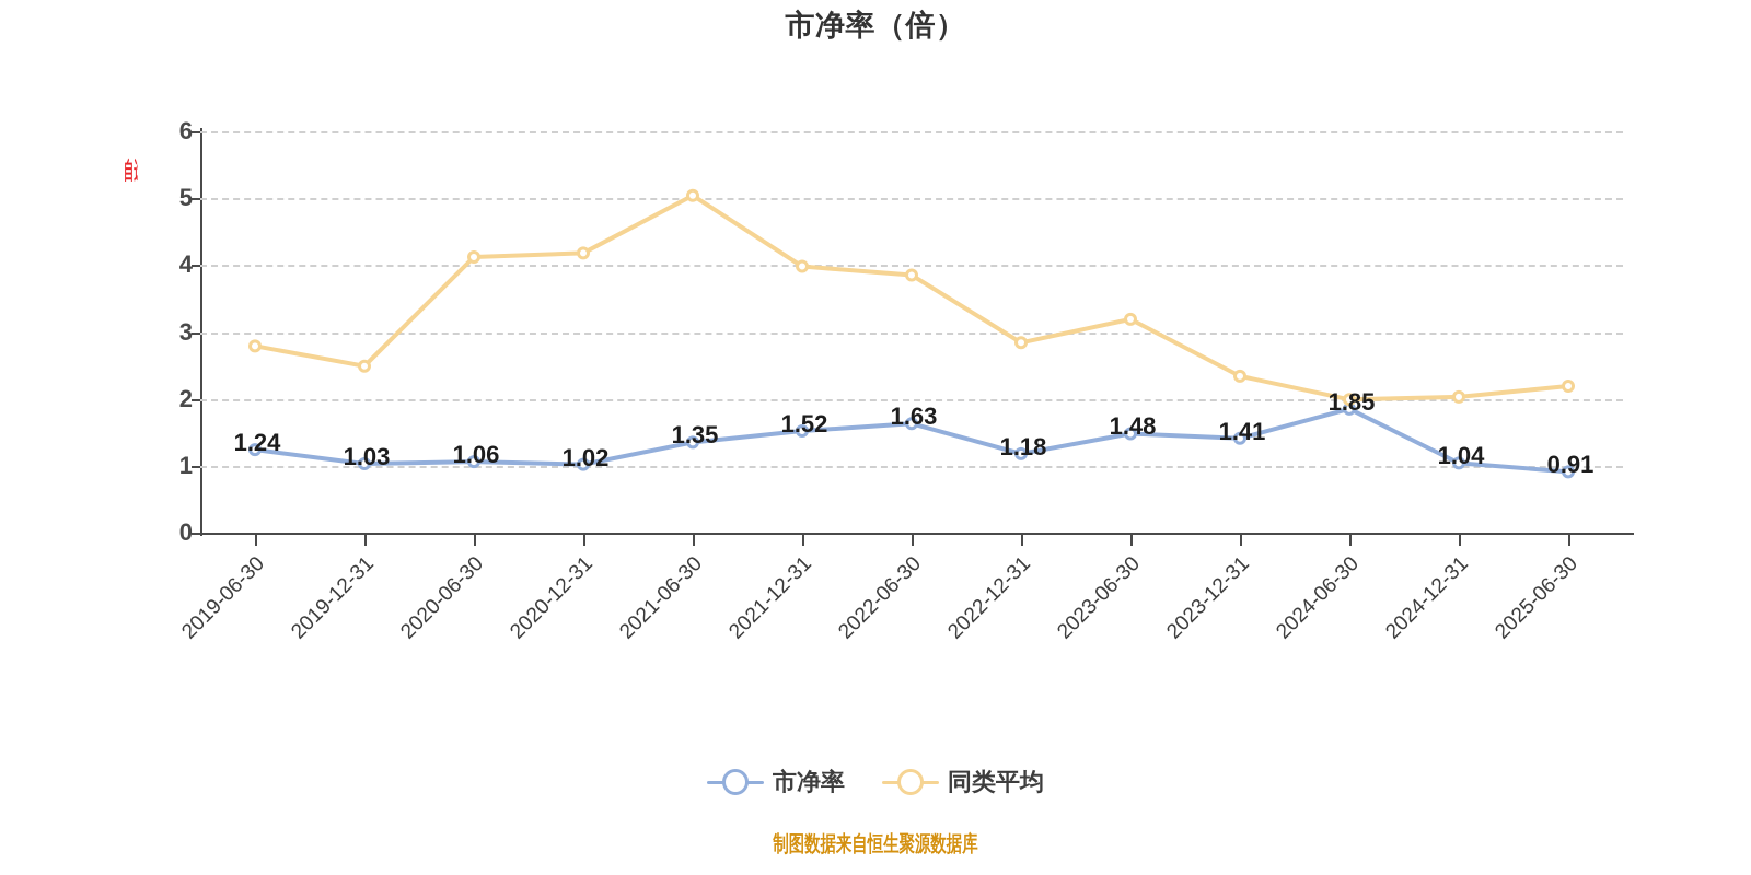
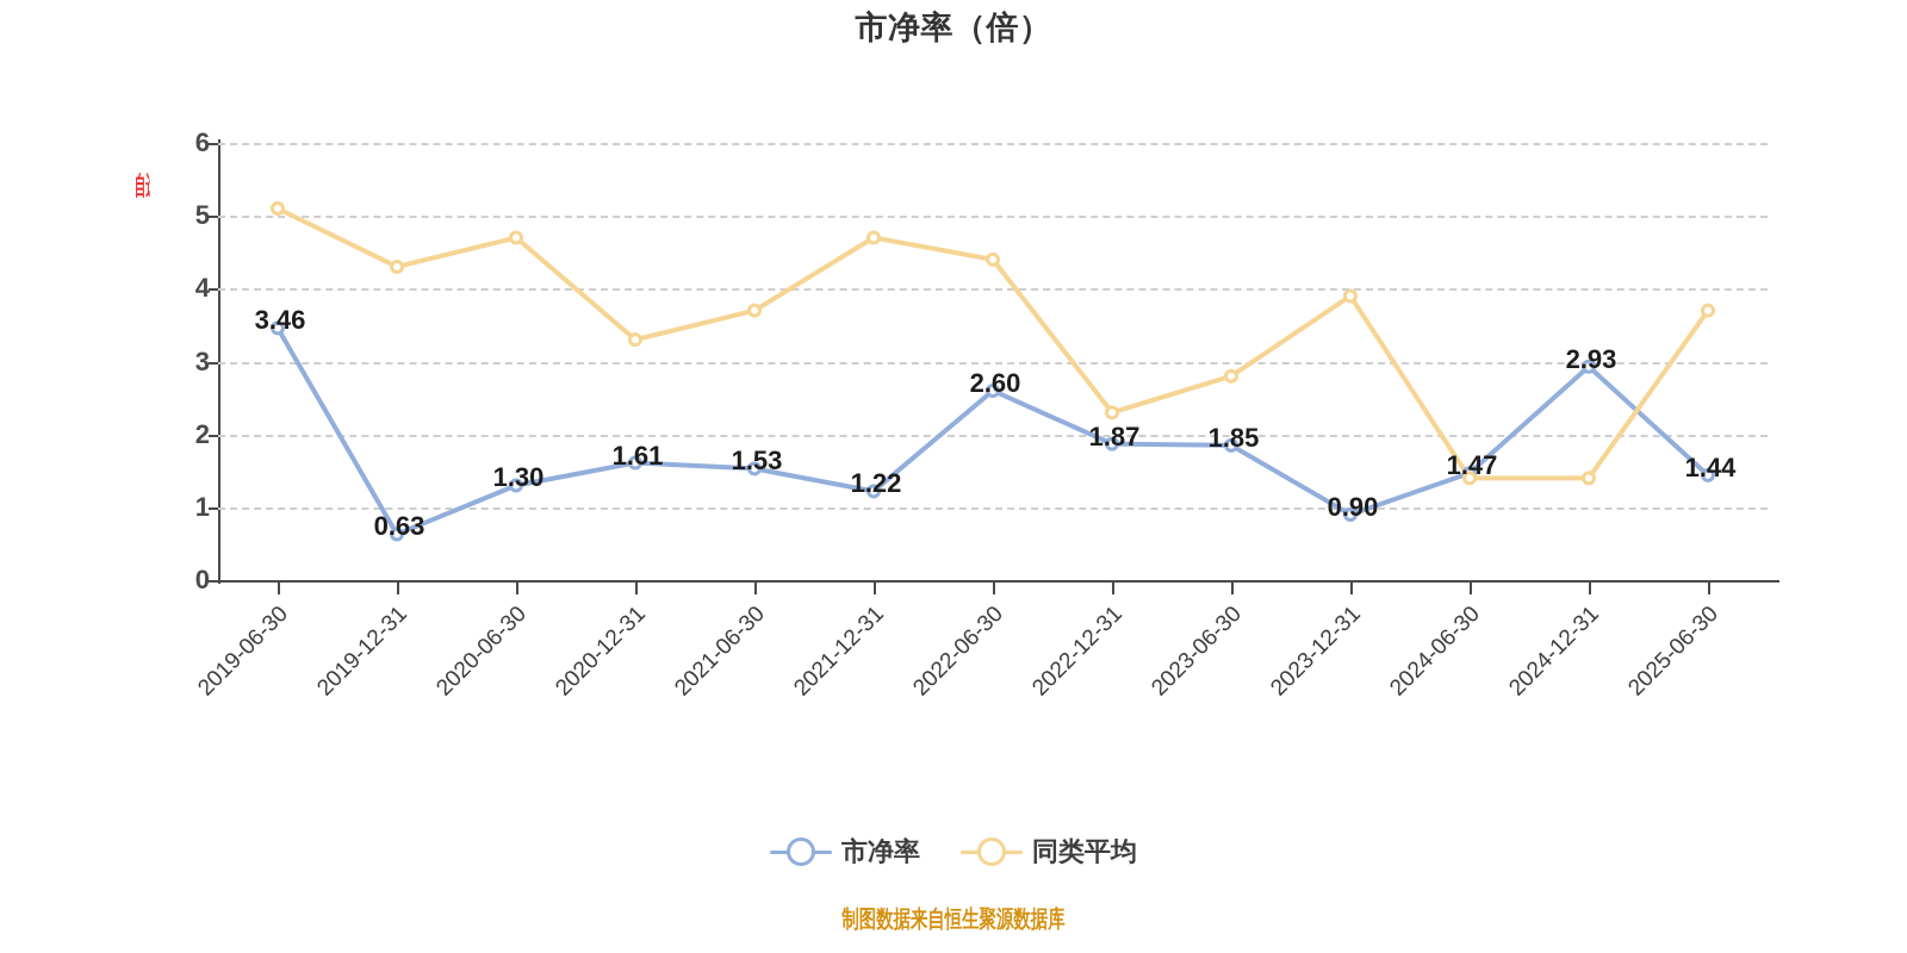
市净率/2019-06-30: 1.24 -> 3.46
同类平均/2019-06-30: 2.8 -> 5.1
市净率/2019-12-31: 1.03 -> 0.63
同类平均/2019-12-31: 2.5 -> 4.3
市净率/2020-06-30: 1.06 -> 1.30
同类平均/2020-06-30: 4.1 -> 4.7
市净率/2020-12-31: 1.02 -> 1.61
同类平均/2020-12-31: 4.2 -> 3.3
市净率/2021-06-30: 1.35 -> 1.53
同类平均/2021-06-30: 5.0 -> 3.7
市净率/2021-12-31: 1.52 -> 1.22
同类平均/2021-12-31: 4.0 -> 4.7
市净率/2022-06-30: 1.63 -> 2.60
同类平均/2022-06-30: 3.9 -> 4.4
市净率/2022-12-31: 1.18 -> 1.87
同类平均/2022-12-31: 2.8 -> 2.3
市净率/2023-06-30: 1.48 -> 1.85
同类平均/2023-06-30: 3.2 -> 2.8
市净率/2023-12-31: 1.41 -> 0.90
同类平均/2023-12-31: 2.3 -> 3.9
市净率/2024-06-30: 1.85 -> 1.47
同类平均/2024-06-30: 2.0 -> 1.4
市净率/2024-12-31: 1.04 -> 2.93
同类平均/2024-12-31: 2.0 -> 1.4
市净率/2025-06-30: 0.91 -> 1.44
同类平均/2025-06-30: 2.2 -> 3.7
